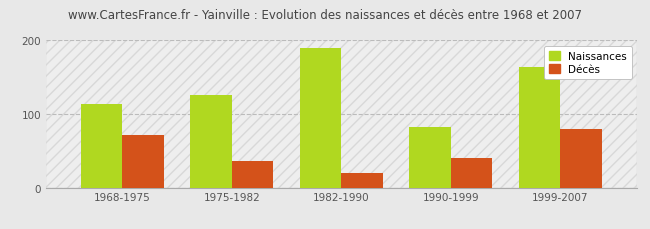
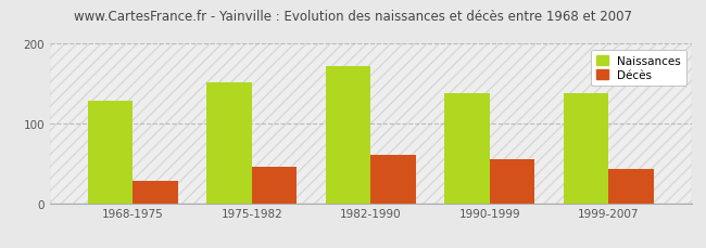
Naissances/1968-1975: 114 -> 128
Décès/1968-1975: 72 -> 28
Naissances/1975-1982: 126 -> 152
Décès/1975-1982: 36 -> 45
Naissances/1982-1990: 190 -> 172
Décès/1982-1990: 20 -> 60
Naissances/1990-1999: 82 -> 138
Décès/1990-1999: 40 -> 55
Naissances/1999-2007: 164 -> 138
Décès/1999-2007: 80 -> 43
